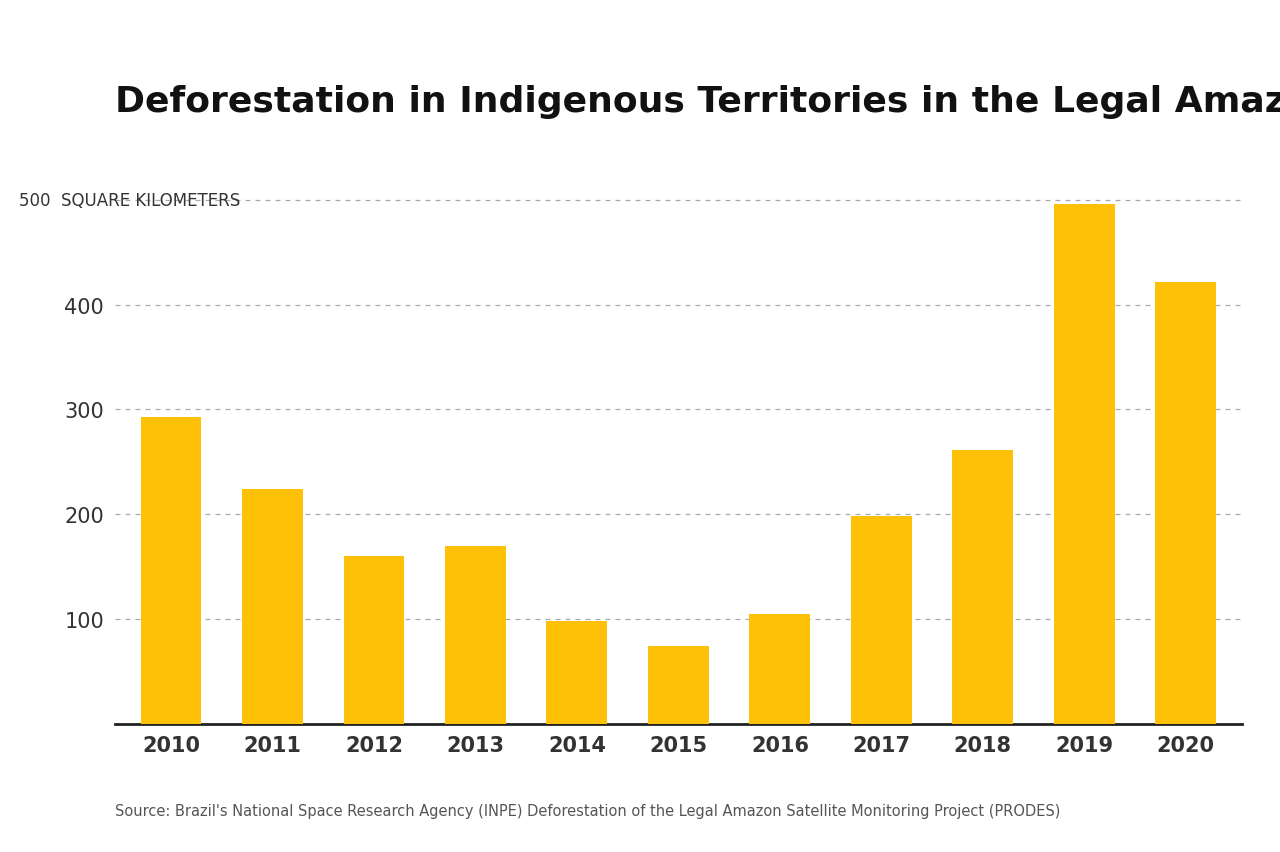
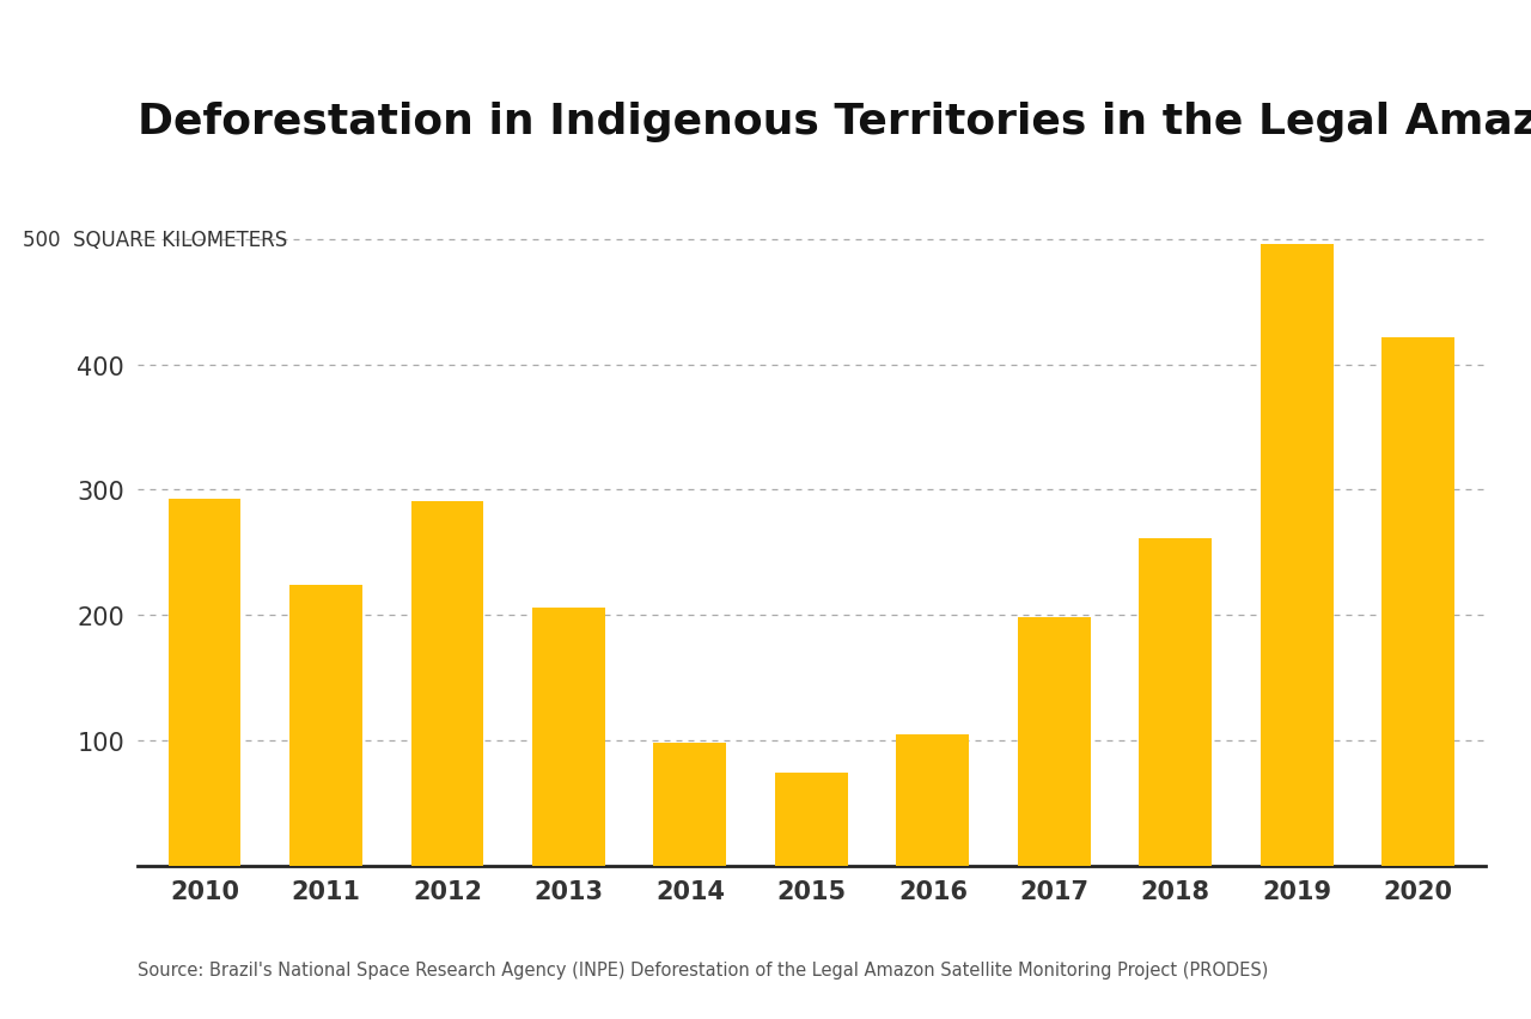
2012: 160 -> 291
2013: 170 -> 206
